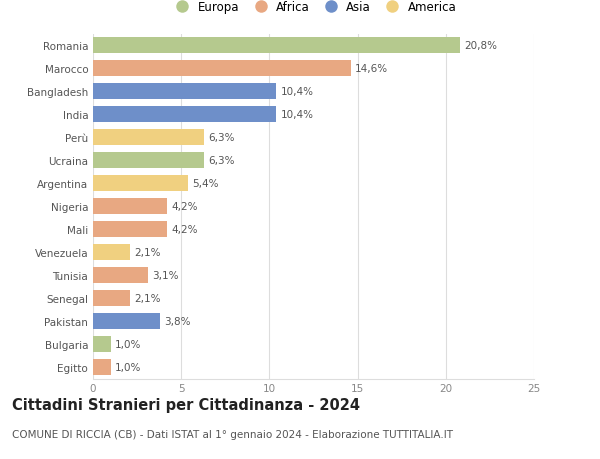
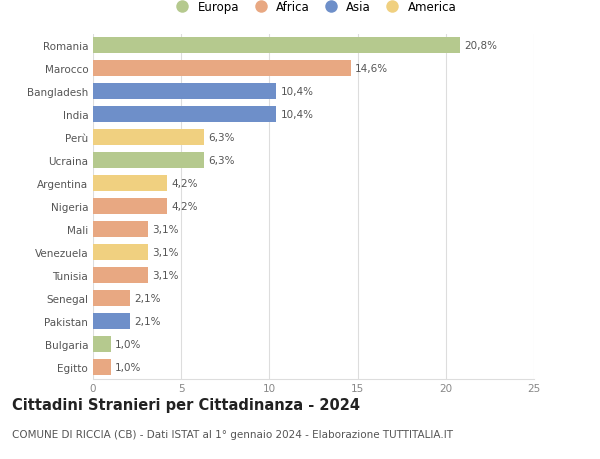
Argentina: 5,4% -> 4,2%
Mali: 4,2% -> 3,1%
Venezuela: 2,1% -> 3,1%
Pakistan: 3,8% -> 2,1%
